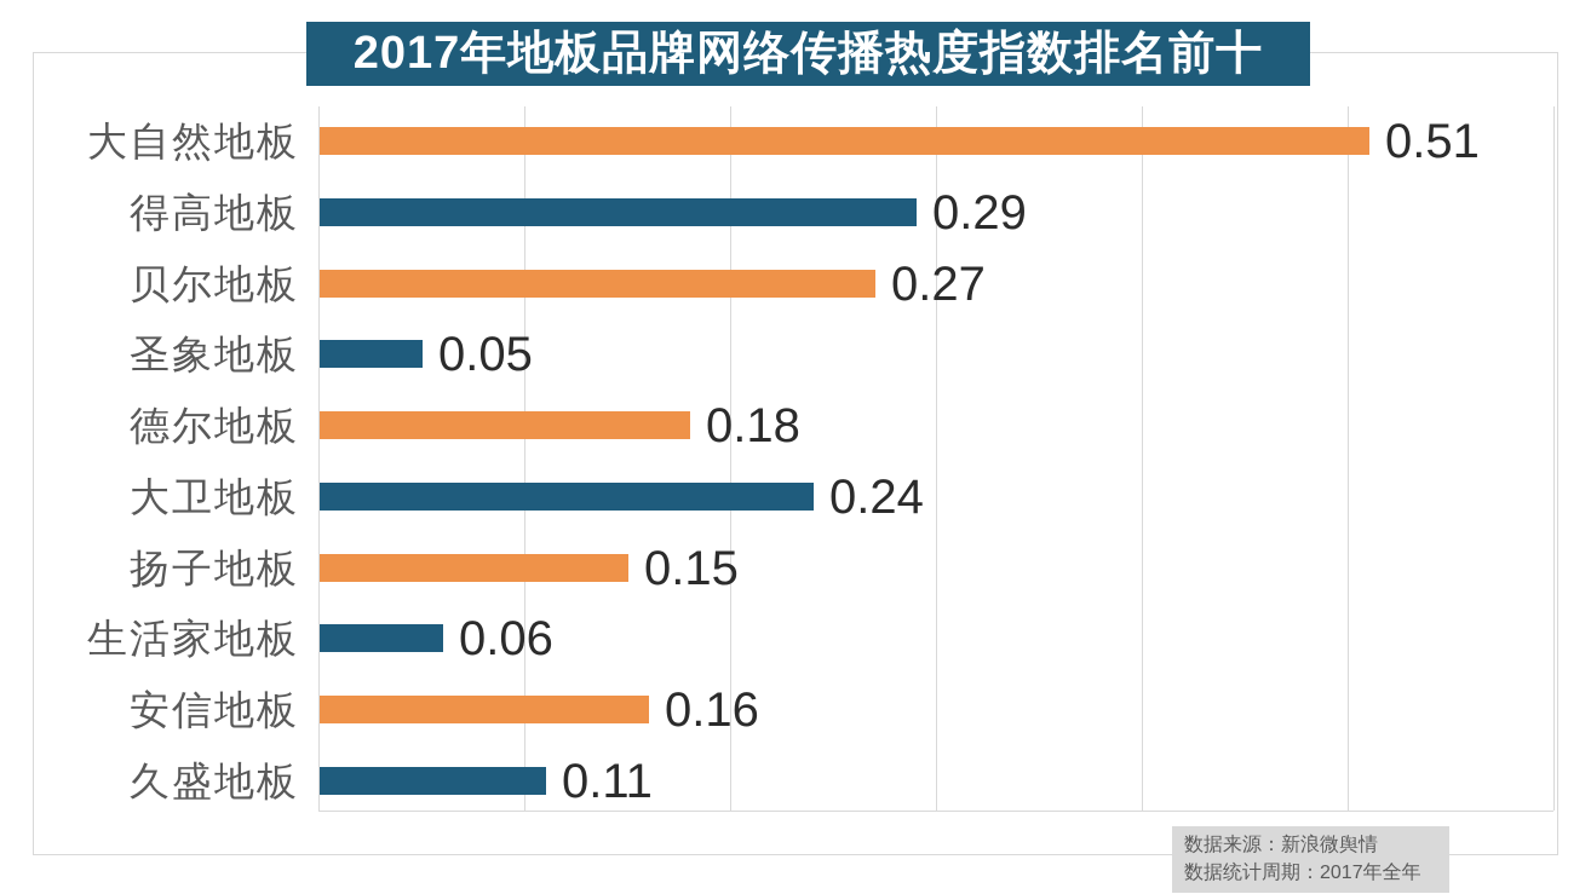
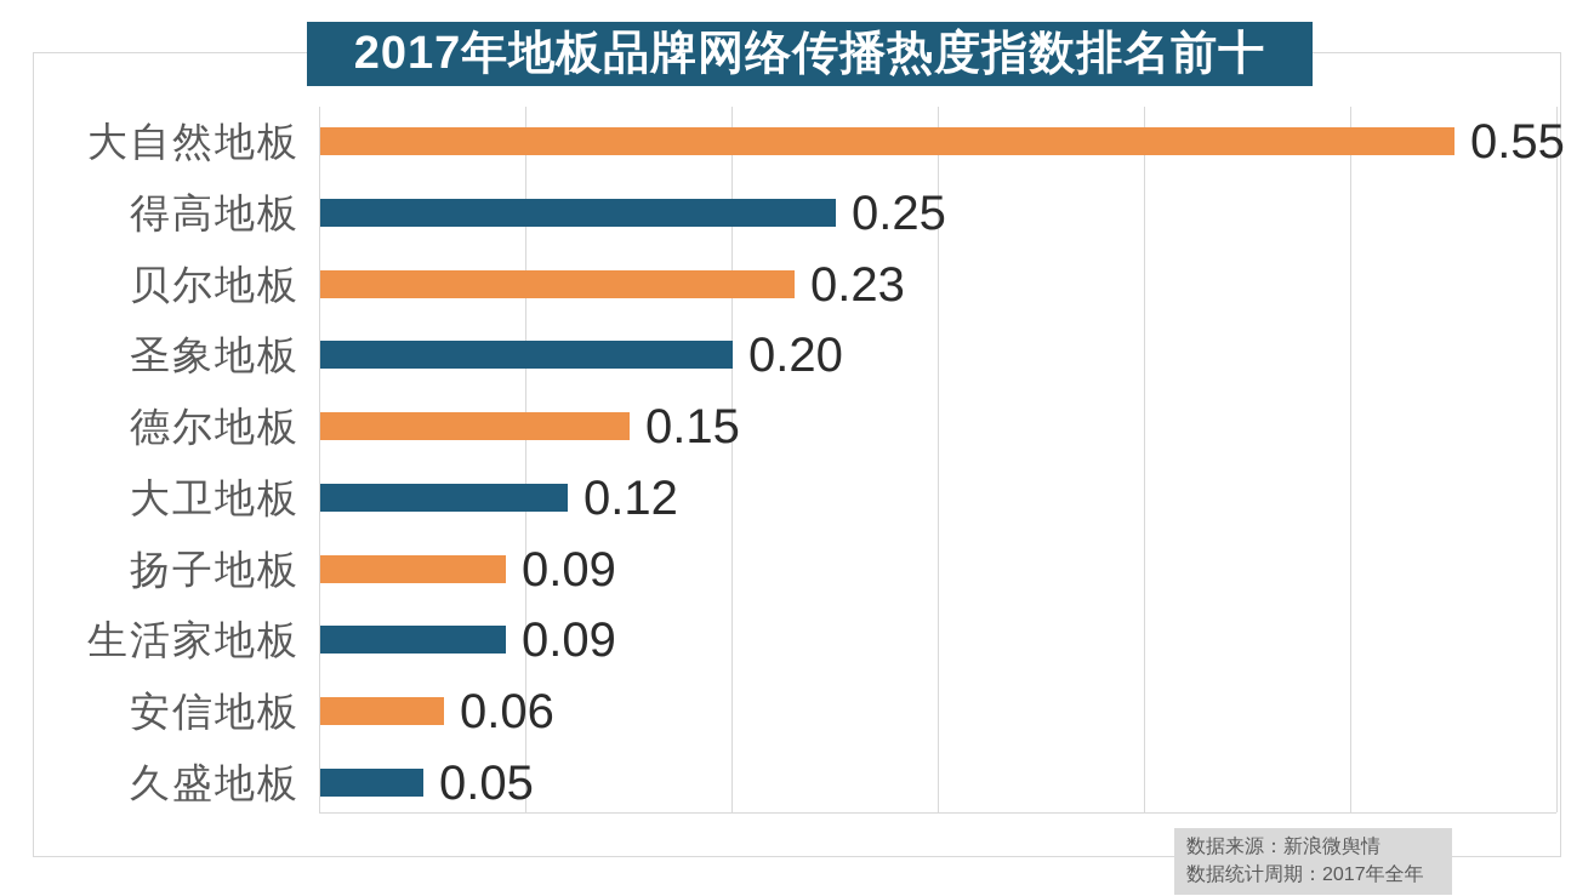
大自然地板: 0.51 -> 0.55
得高地板: 0.29 -> 0.25
贝尔地板: 0.27 -> 0.23
圣象地板: 0.05 -> 0.20
德尔地板: 0.18 -> 0.15
大卫地板: 0.24 -> 0.12
扬子地板: 0.15 -> 0.09
生活家地板: 0.06 -> 0.09
安信地板: 0.16 -> 0.06
久盛地板: 0.11 -> 0.05
